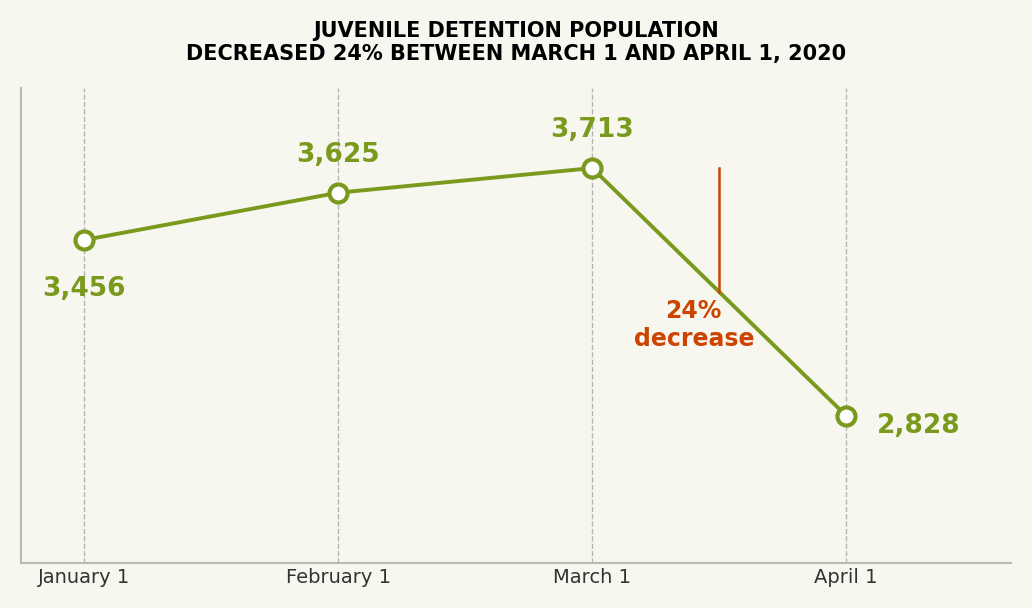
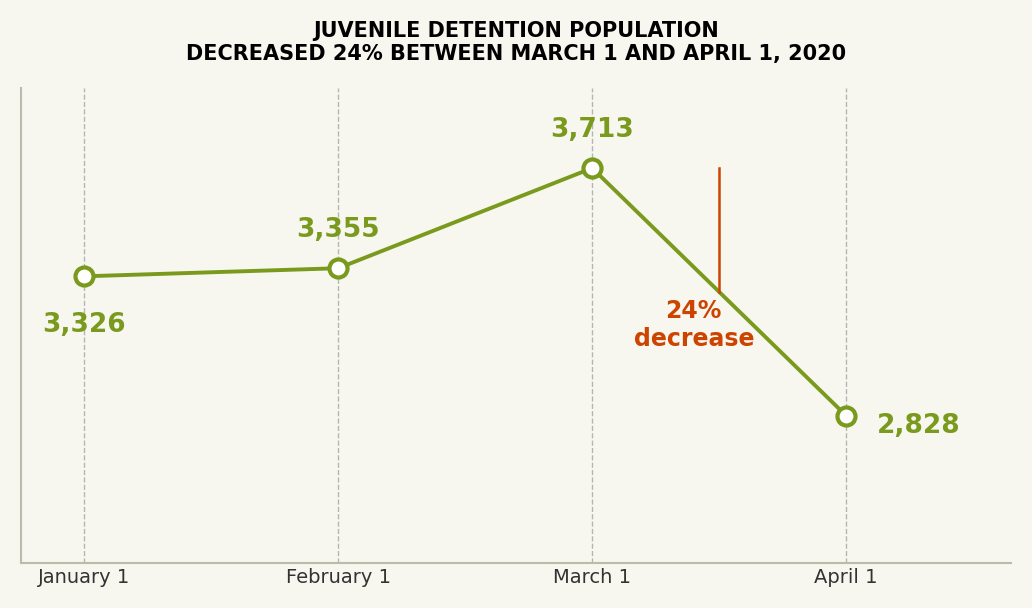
January 1: 3,456 -> 3,326
February 1: 3,625 -> 3,355
